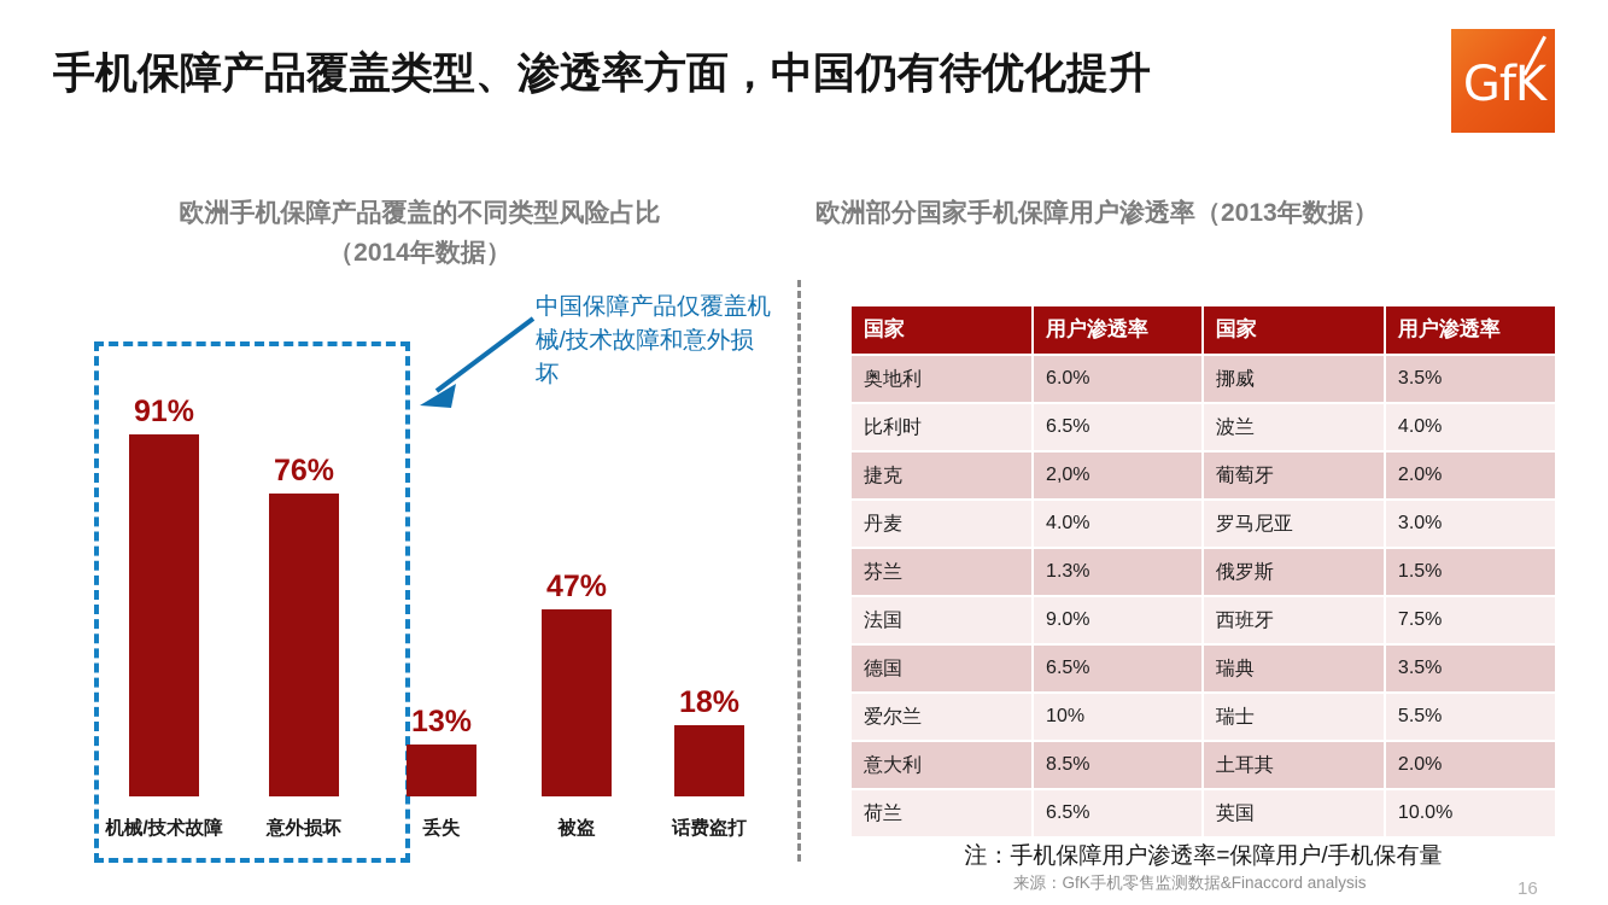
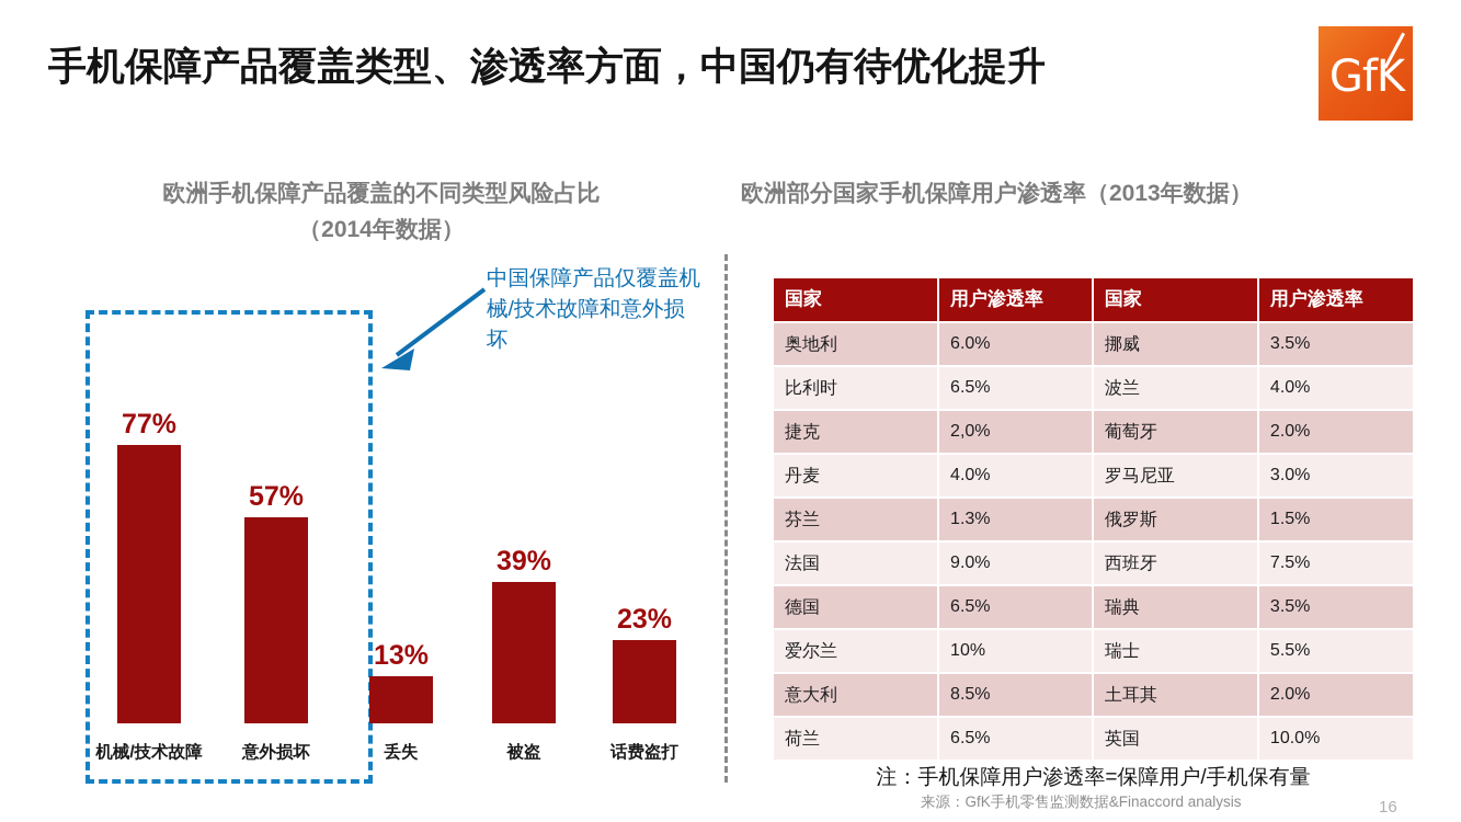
机械/技术故障: 91% -> 77%
意外损坏: 76% -> 57%
被盗: 47% -> 39%
话费盗打: 18% -> 23%
